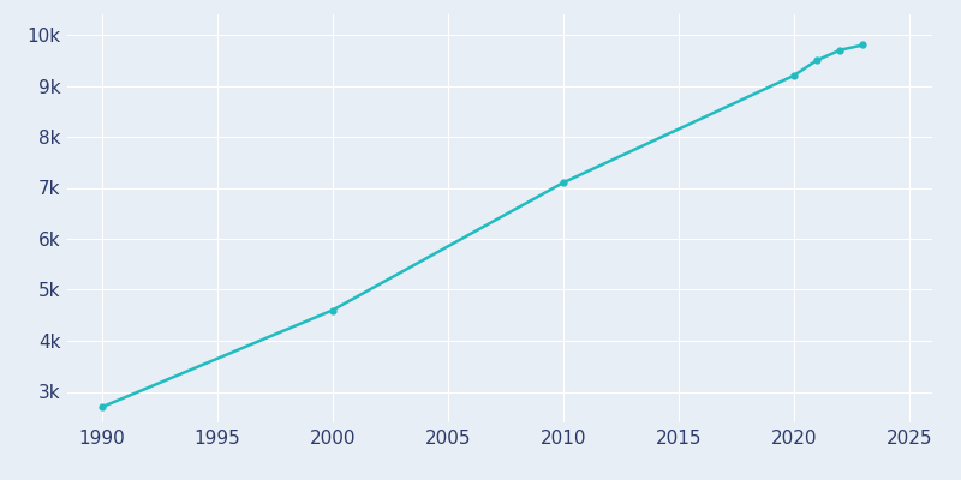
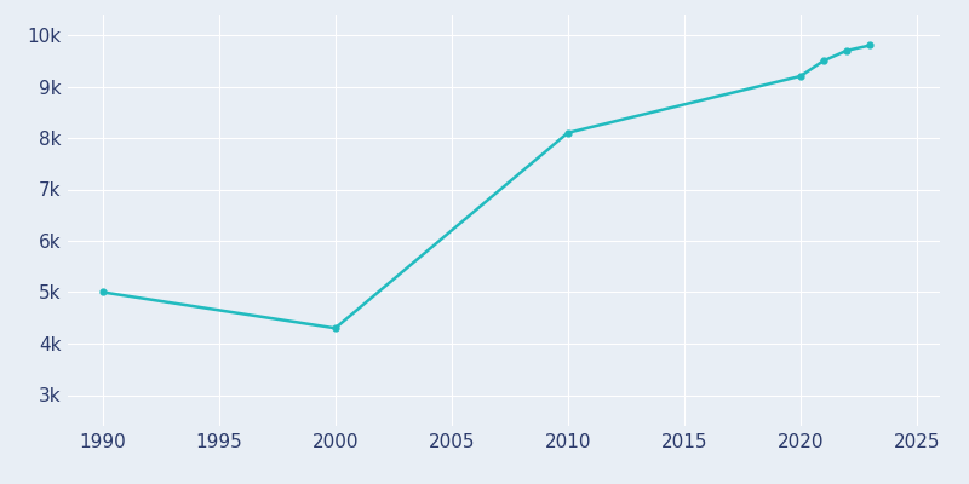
1990: 2.7k -> 5.0k
2000: 4.6k -> 4.3k
2010: 7.1k -> 8.1k
